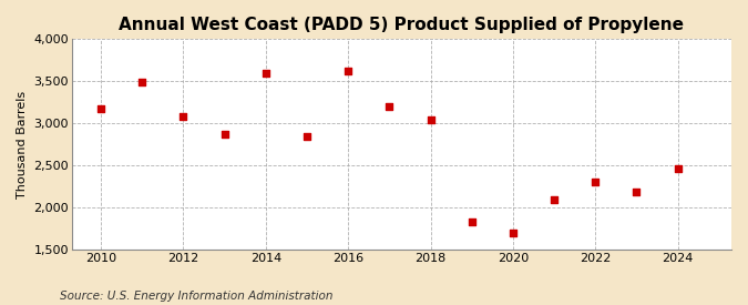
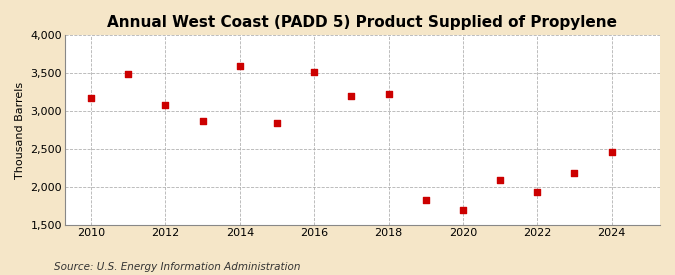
2016: 3,620 -> 3,520
2018: 3,040 -> 3,230
2022: 2,300 -> 1,940
